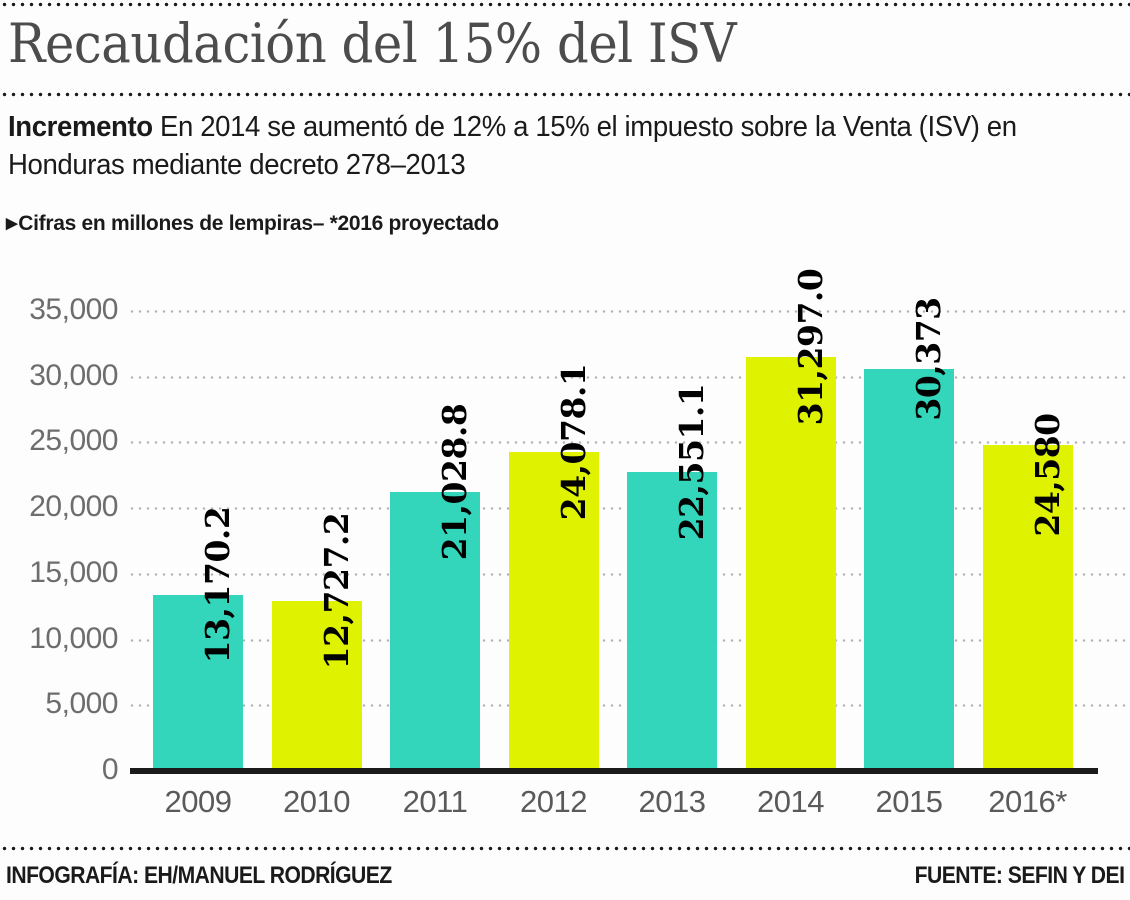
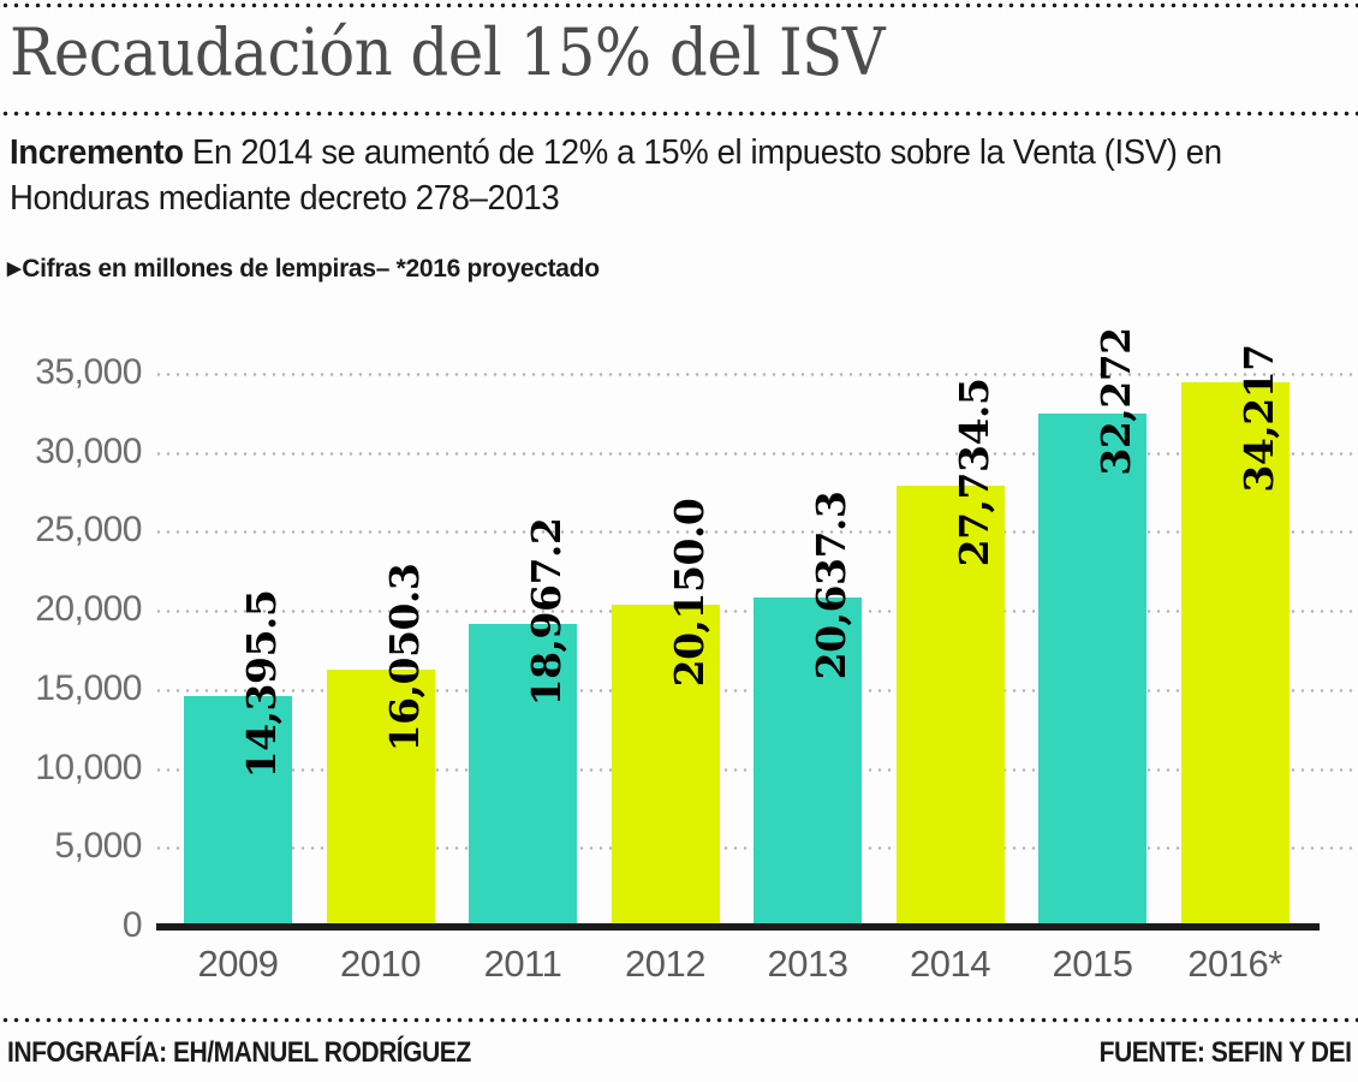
2009: 13,170.2 -> 14,395.5
2010: 12,727.2 -> 16,050.3
2011: 21,028.8 -> 18,967.2
2012: 24,078.1 -> 20,150.0
2013: 22,551.1 -> 20,637.3
2014: 31,297.0 -> 27,734.5
2015: 30,373 -> 32,272
2016*: 24,580 -> 34,217
